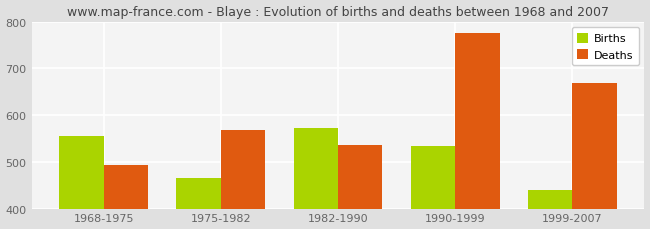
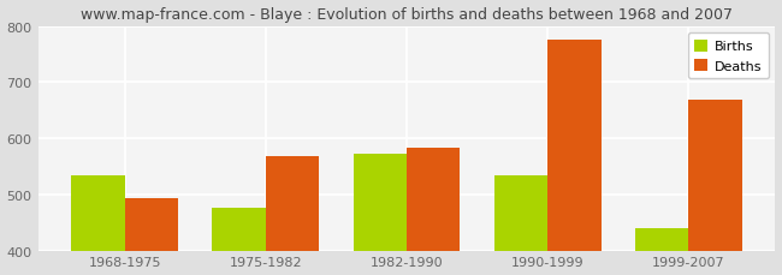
Births/1968-1975: 555 -> 533
Births/1975-1982: 465 -> 477
Deaths/1982-1990: 535 -> 583
